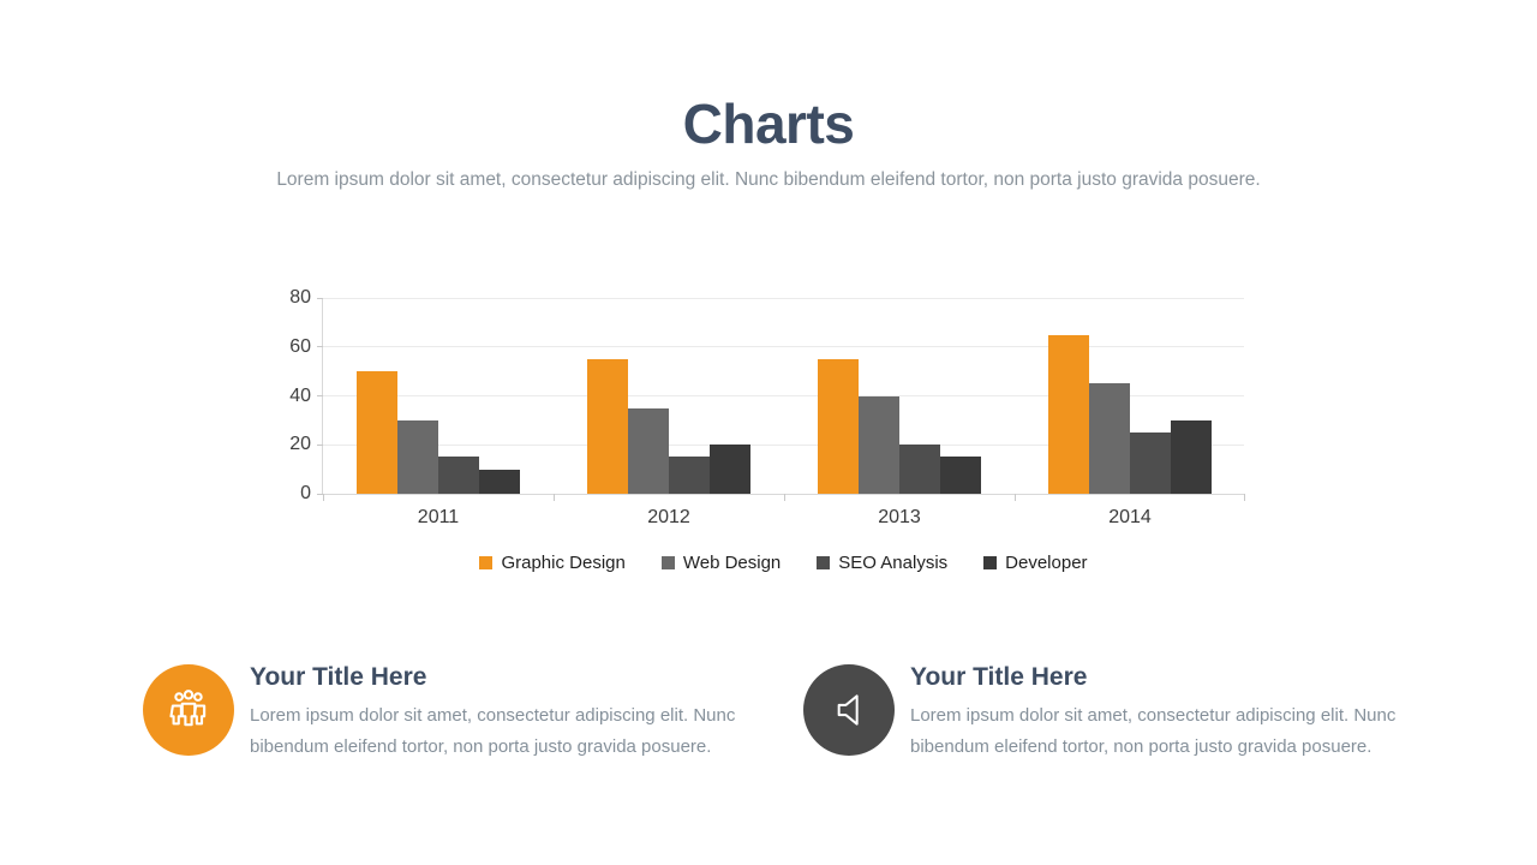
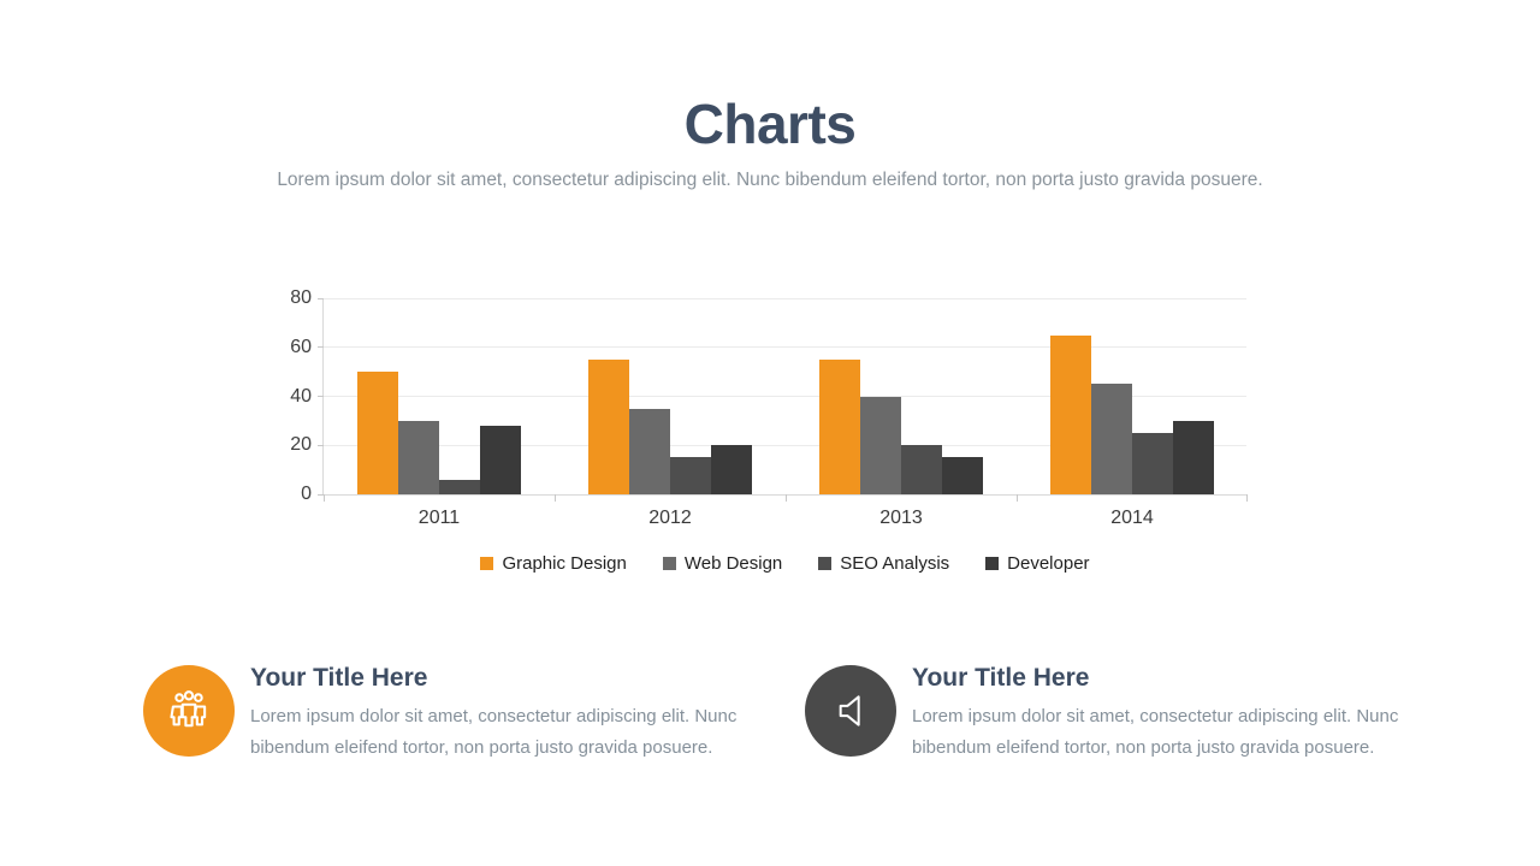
SEO Analysis/2011: 15 -> 6
Developer/2011: 10 -> 28
